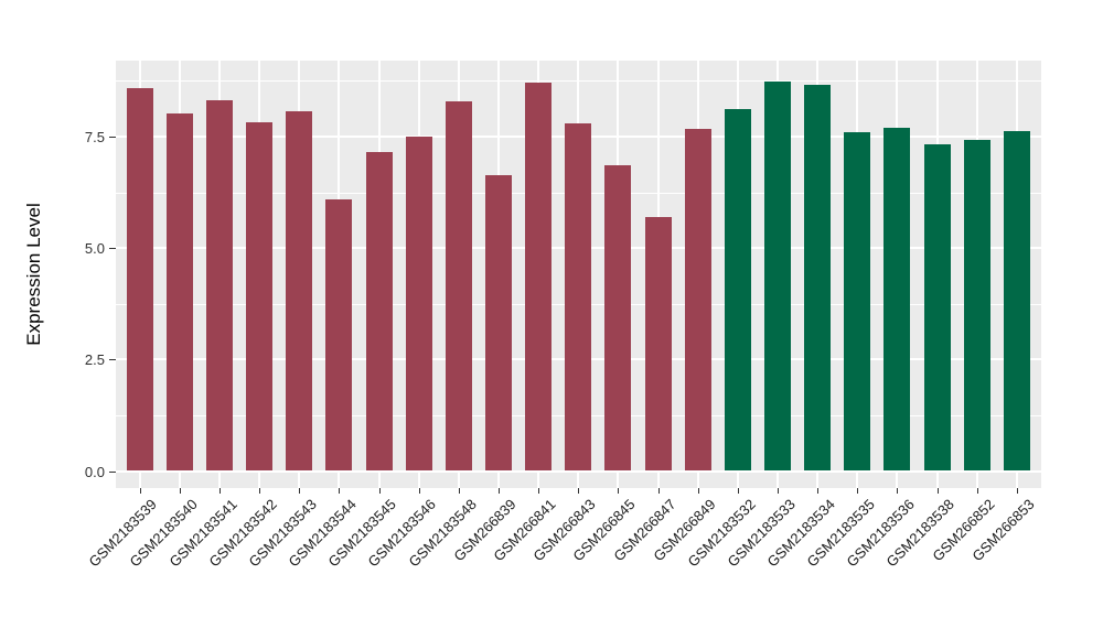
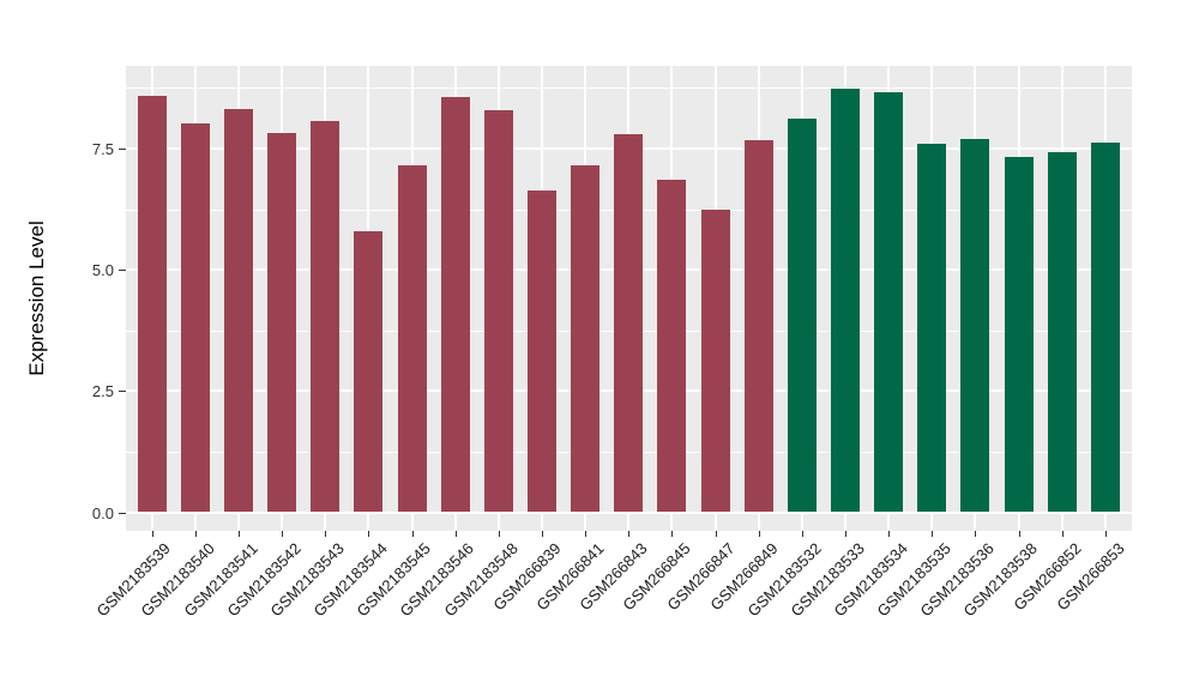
GSM2183544: 6.1 -> 5.8
GSM2183546: 7.5 -> 8.6
GSM266841: 8.7 -> 7.2
GSM266847: 5.7 -> 6.2
